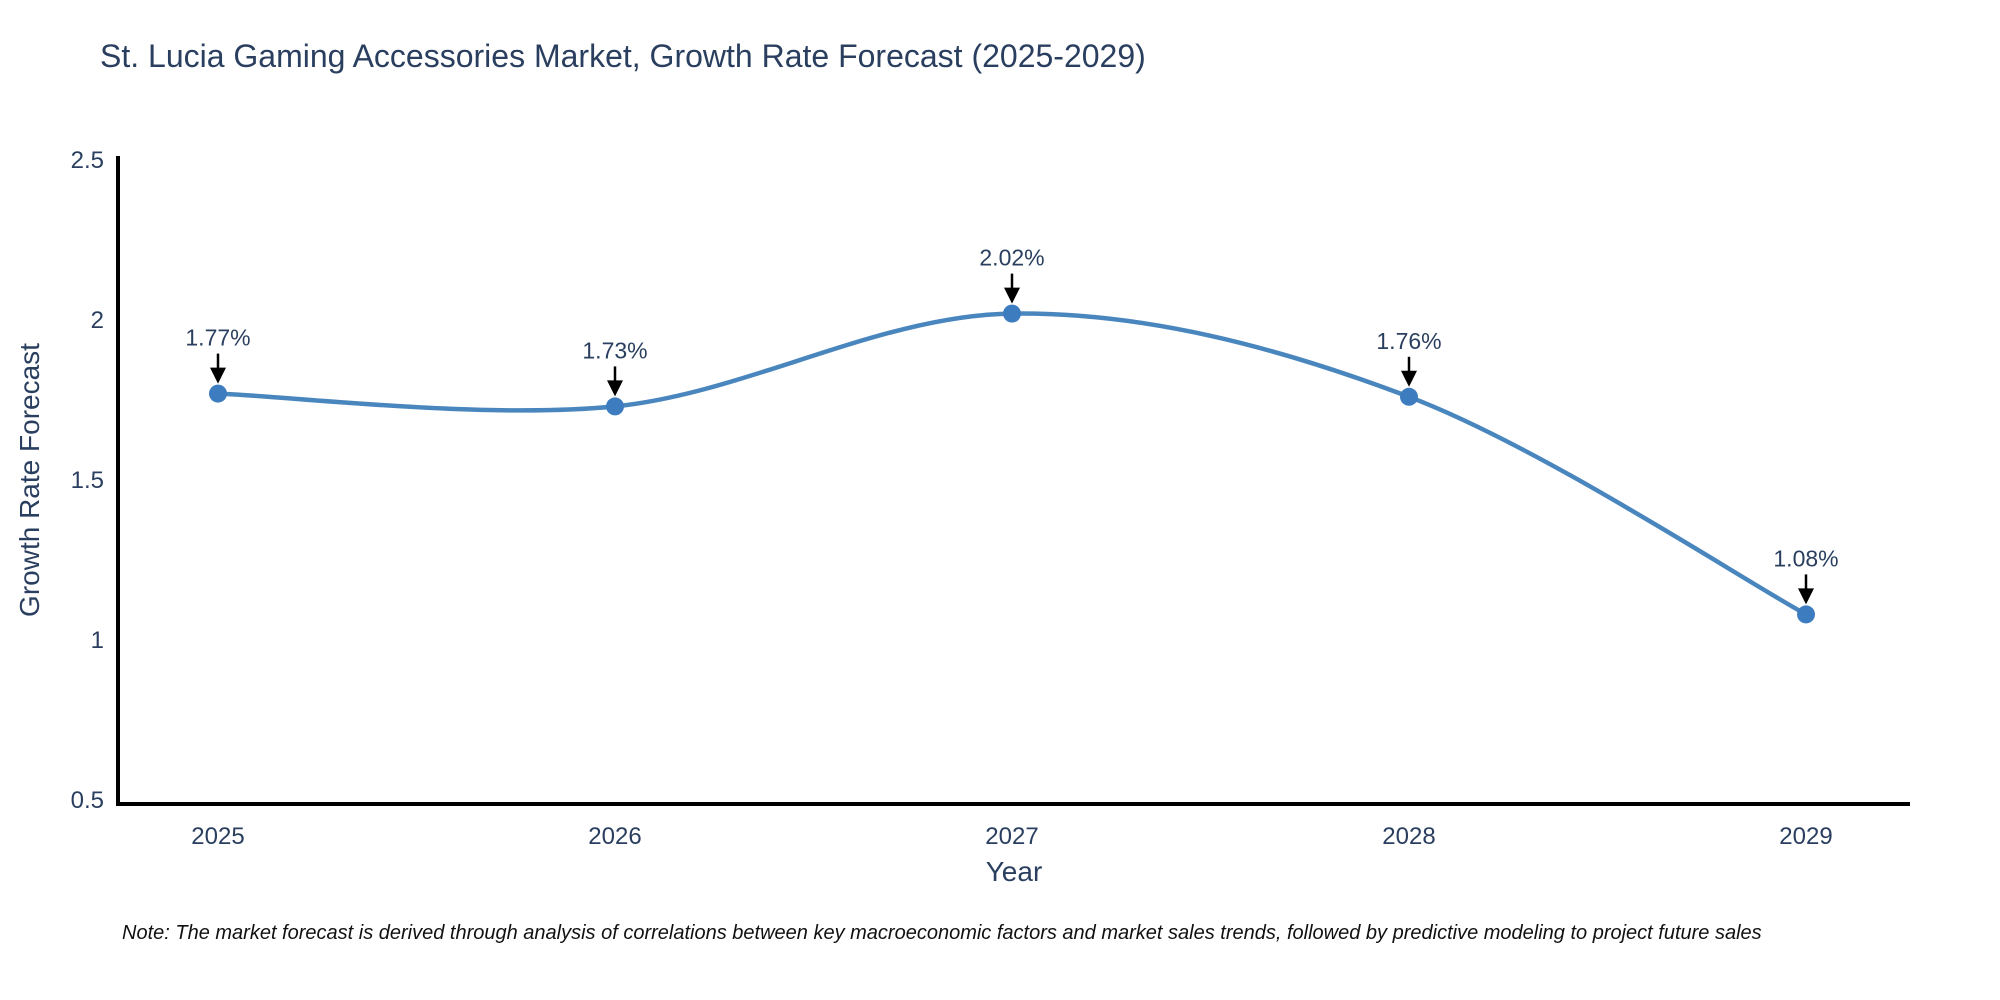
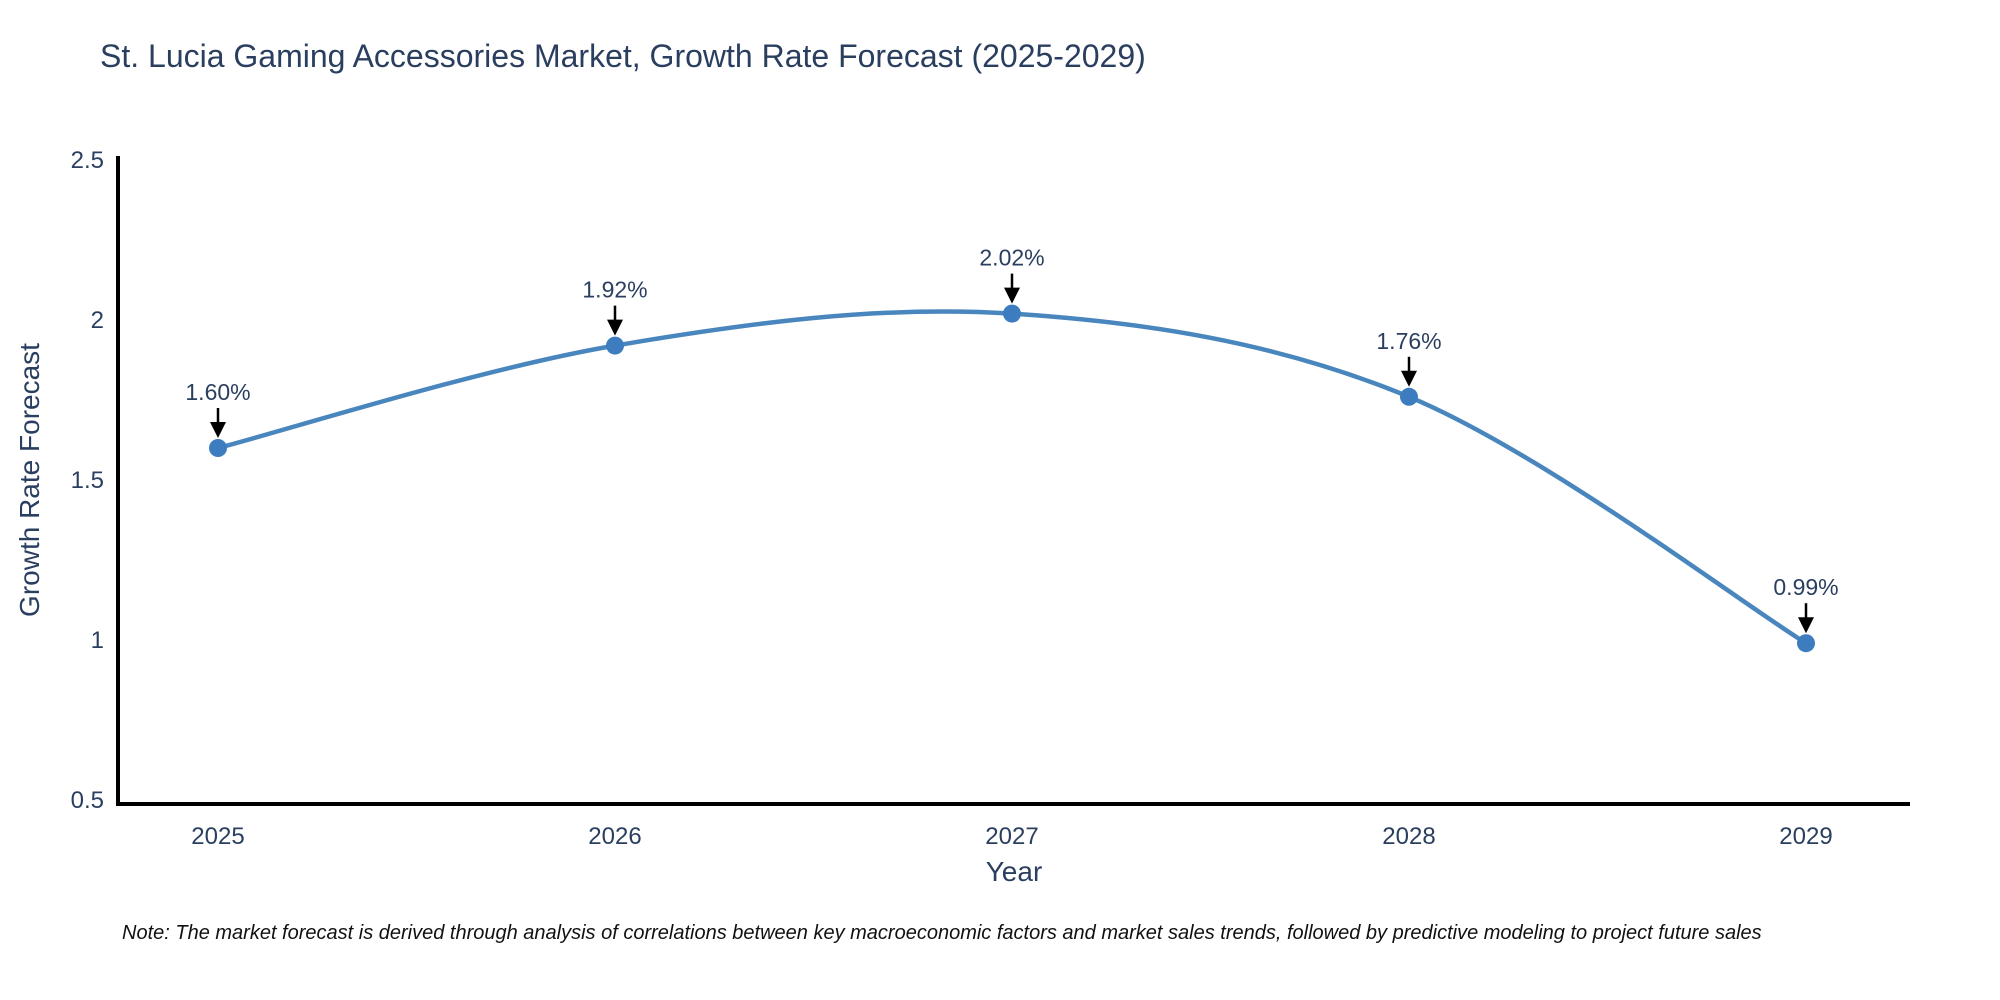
2025: 1.77% -> 1.60%
2026: 1.73% -> 1.92%
2029: 1.08% -> 0.99%
